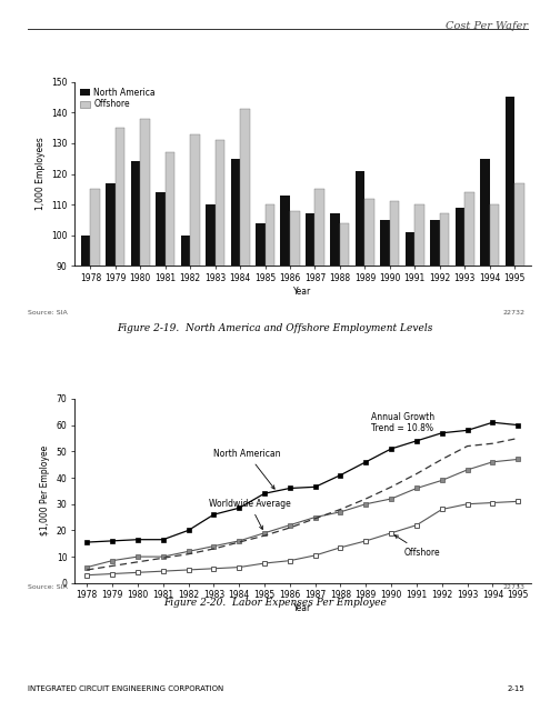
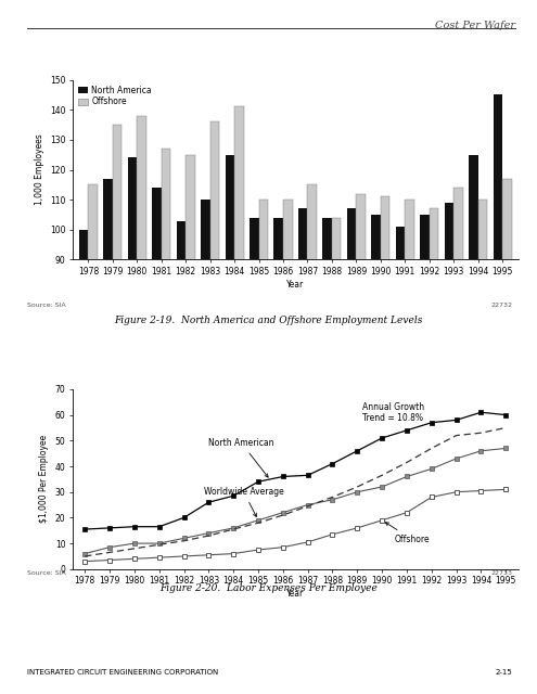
North America/1982: 100 -> 103
Offshore/1982: 133 -> 125
Offshore/1983: 131 -> 136
North America/1986: 113 -> 104
Offshore/1986: 108 -> 110
North America/1988: 107 -> 104
North America/1989: 121 -> 107
